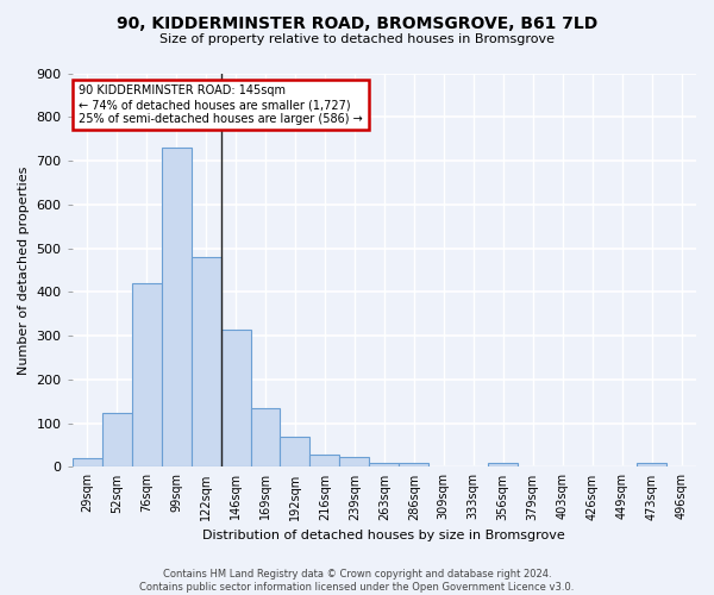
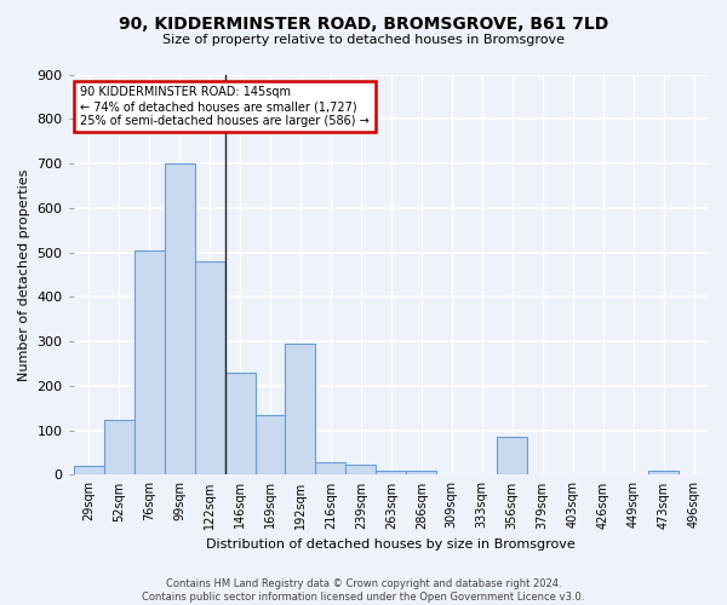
76sqm: 420 -> 505
99sqm: 730 -> 700
146sqm: 315 -> 230
192sqm: 68 -> 295
356sqm: 10 -> 85
